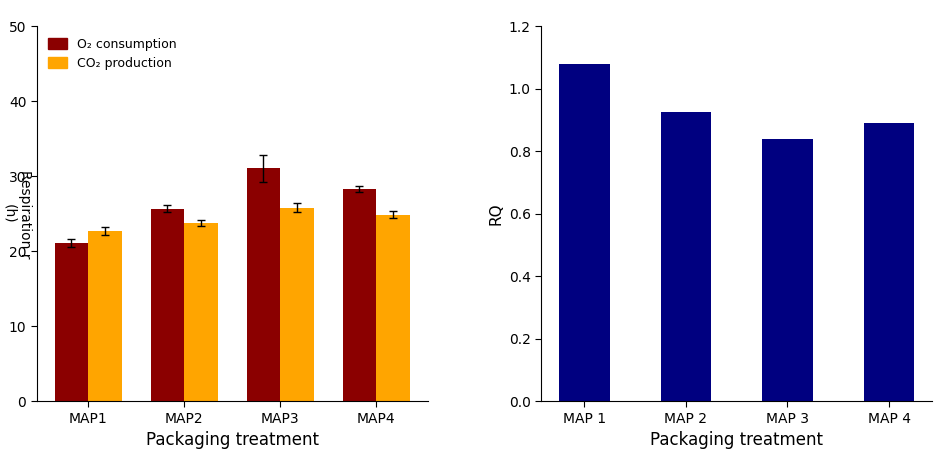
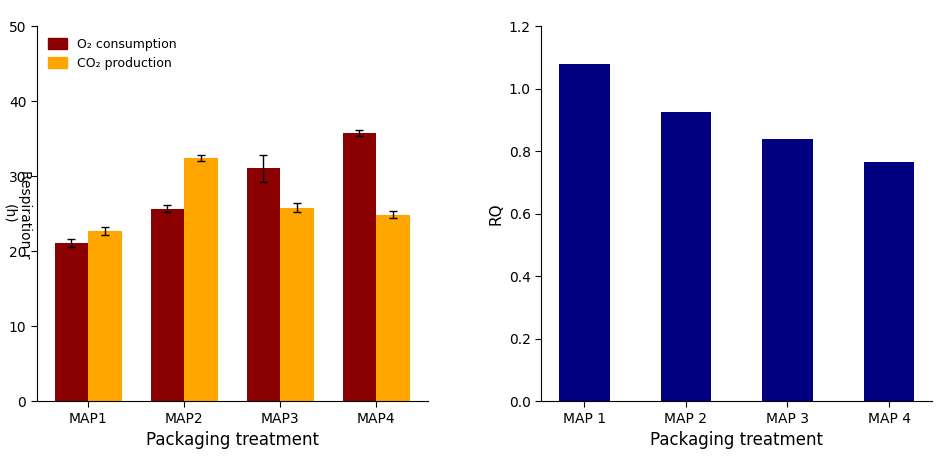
CO₂ production/MAP2: 23.8 -> 32.4
O₂ consumption/MAP4: 28.3 -> 35.8
MAP 4: 0.890 -> 0.765
